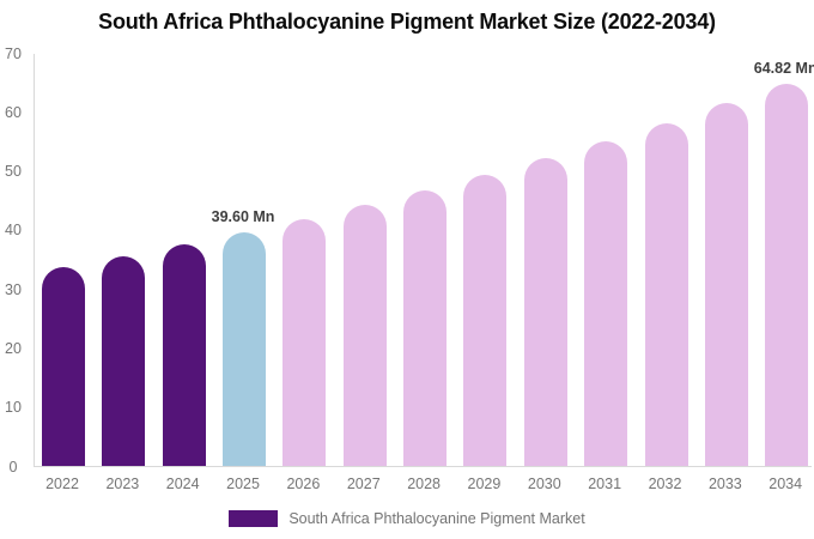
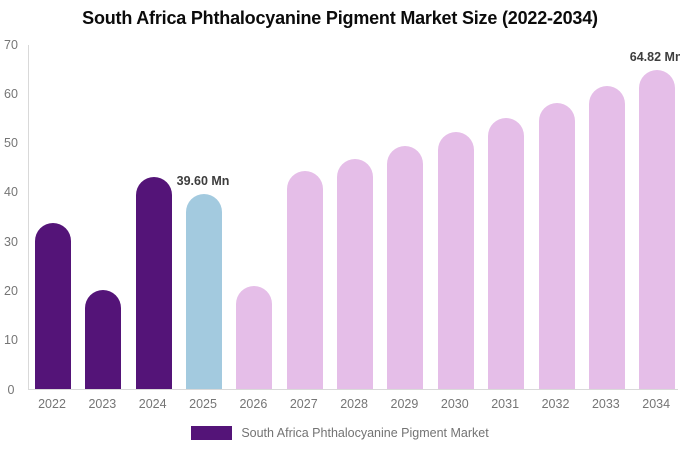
2023: 36 -> 20
2024: 38 -> 43
2026: 42 -> 21
